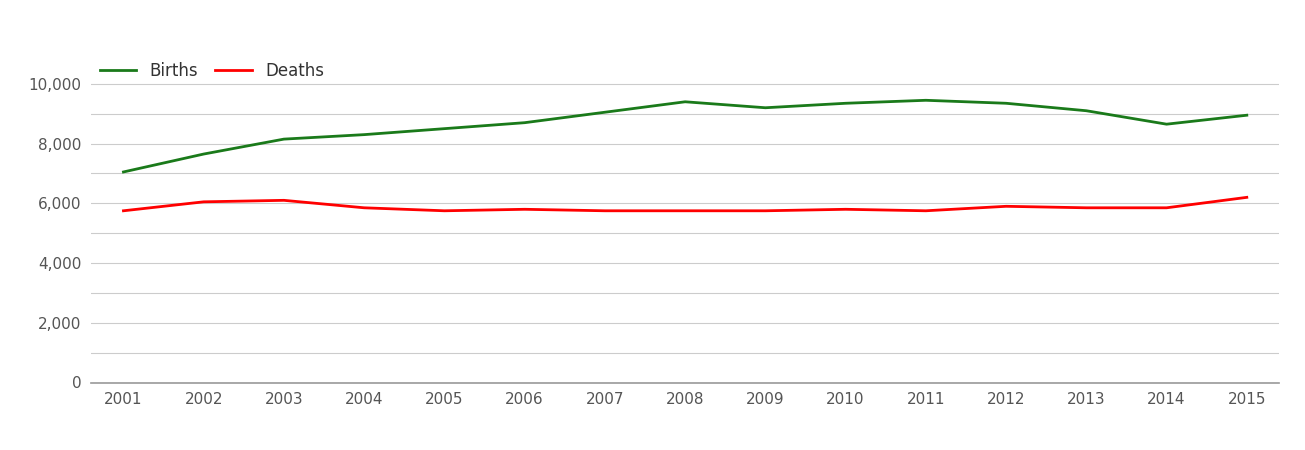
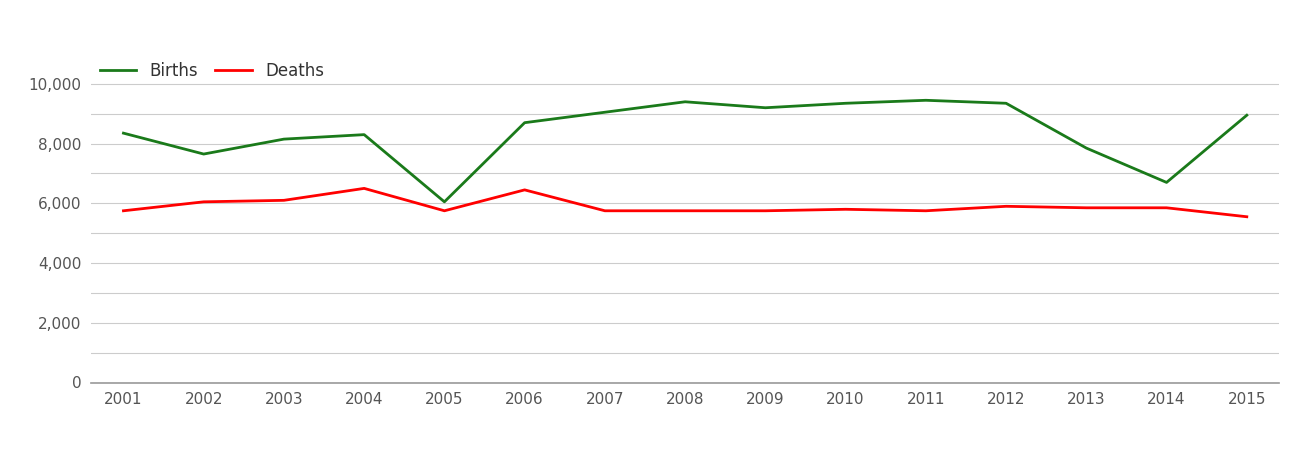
Births/2001: 7,050 -> 8,350
Deaths/2004: 5,850 -> 6,500
Births/2005: 8,500 -> 6,050
Deaths/2006: 5,800 -> 6,450
Births/2013: 9,100 -> 7,850
Births/2014: 8,650 -> 6,700
Deaths/2015: 6,200 -> 5,550
